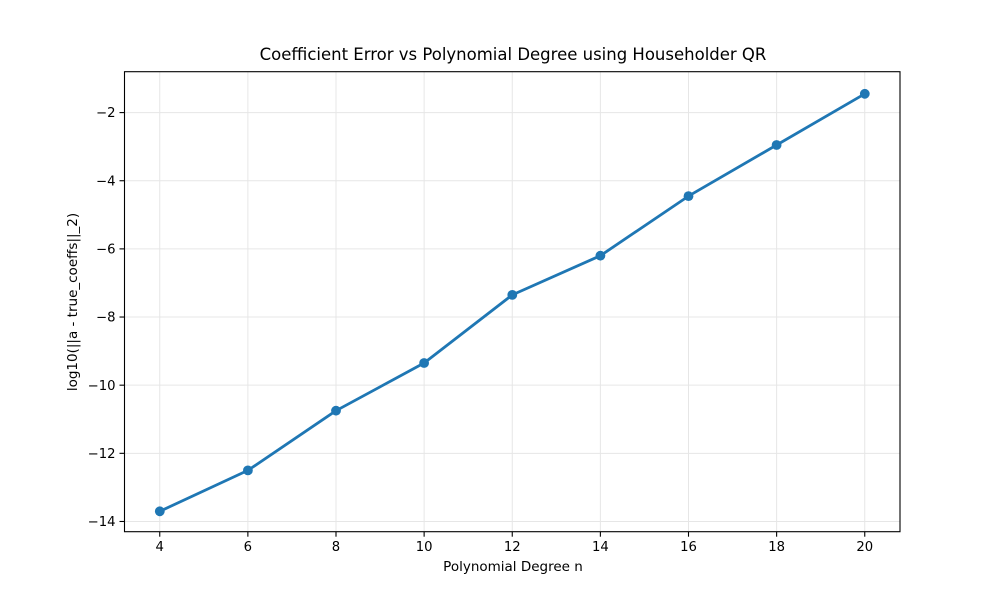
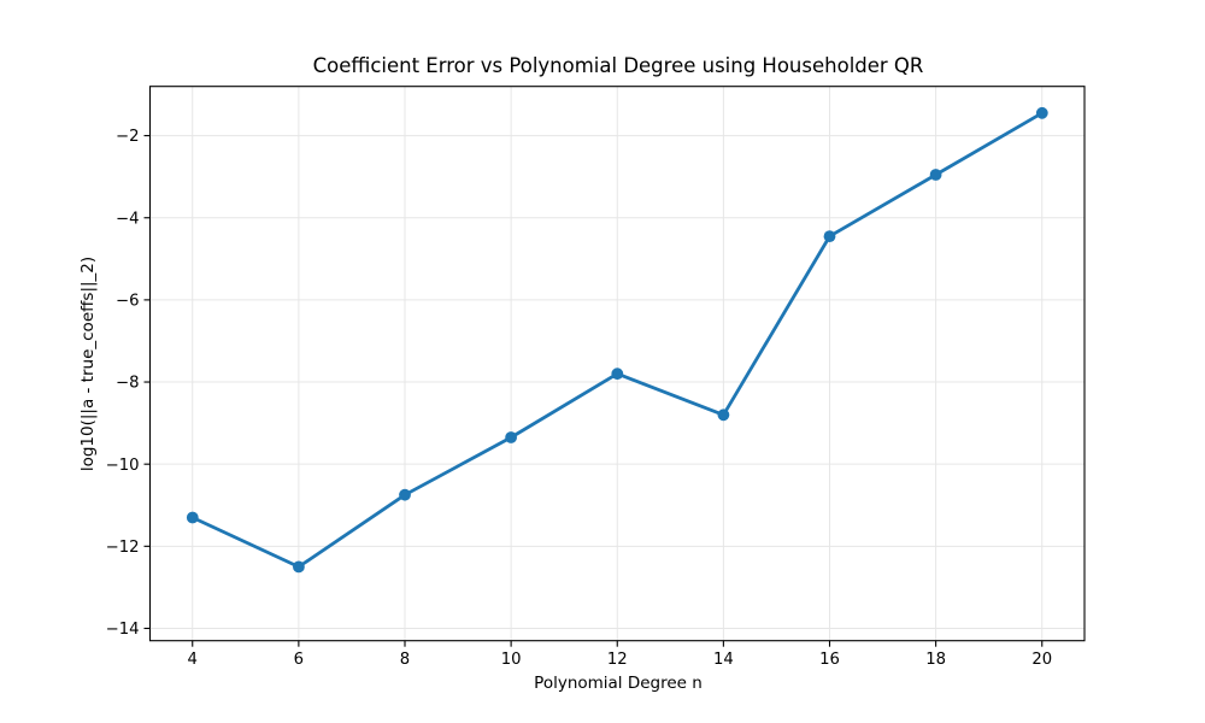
4: -13.7 -> -11.3
12: -7.3 -> -7.8
14: -6.2 -> -8.8
